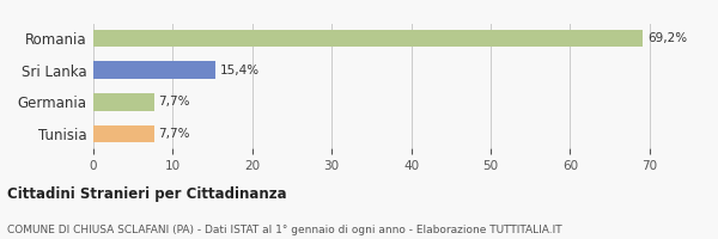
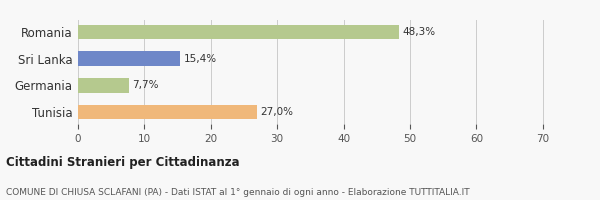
Romania: 69,2% -> 48,3%
Tunisia: 7,7% -> 27,0%
